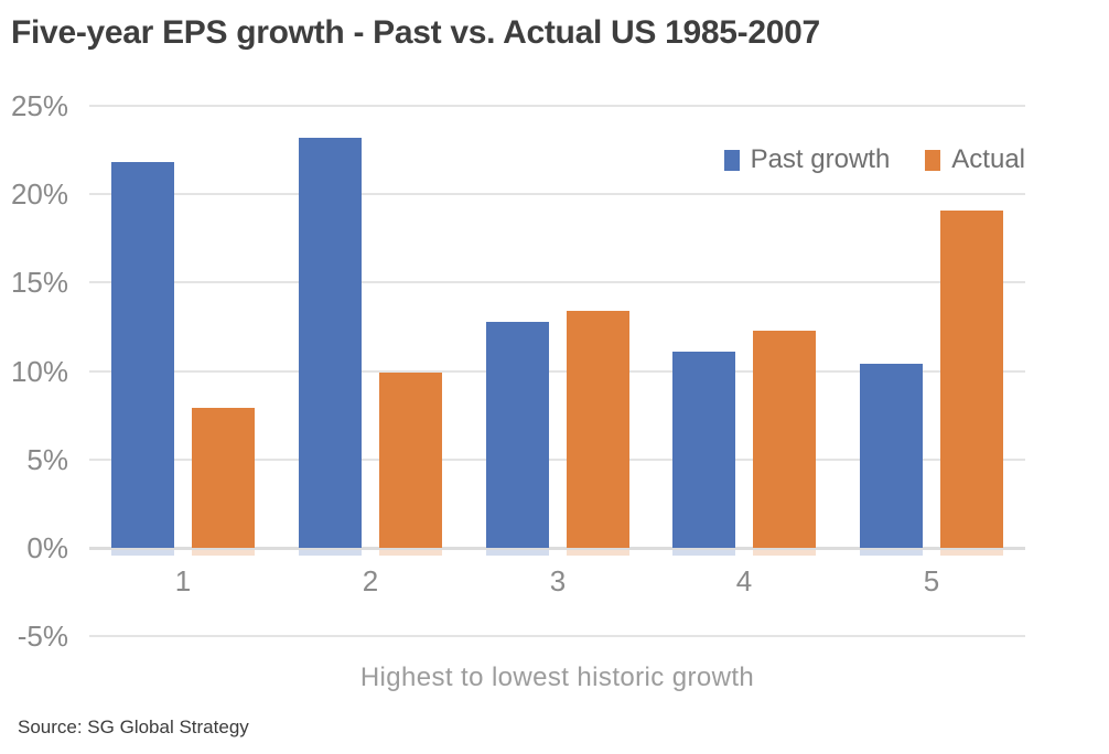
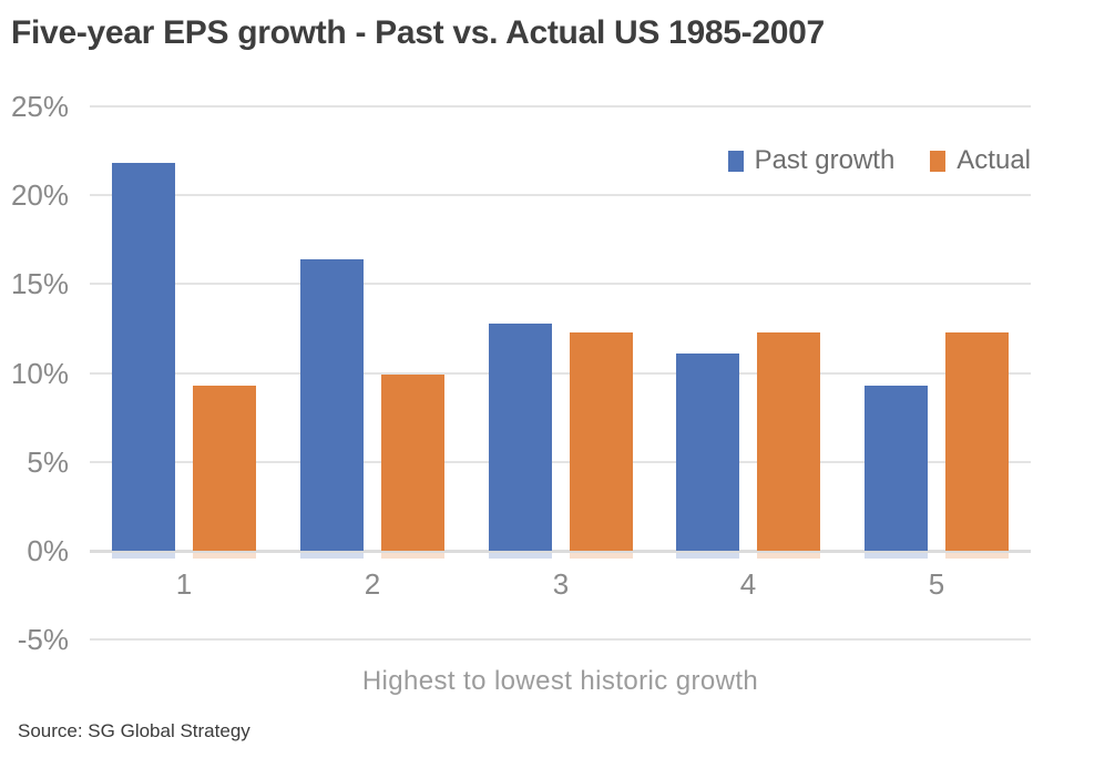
Actual/1: 7.9% -> 9.3%
Past growth/2: 23.2% -> 16.4%
Actual/3: 13.4% -> 12.3%
Past growth/5: 10.4% -> 9.3%
Actual/5: 19.1% -> 12.3%
